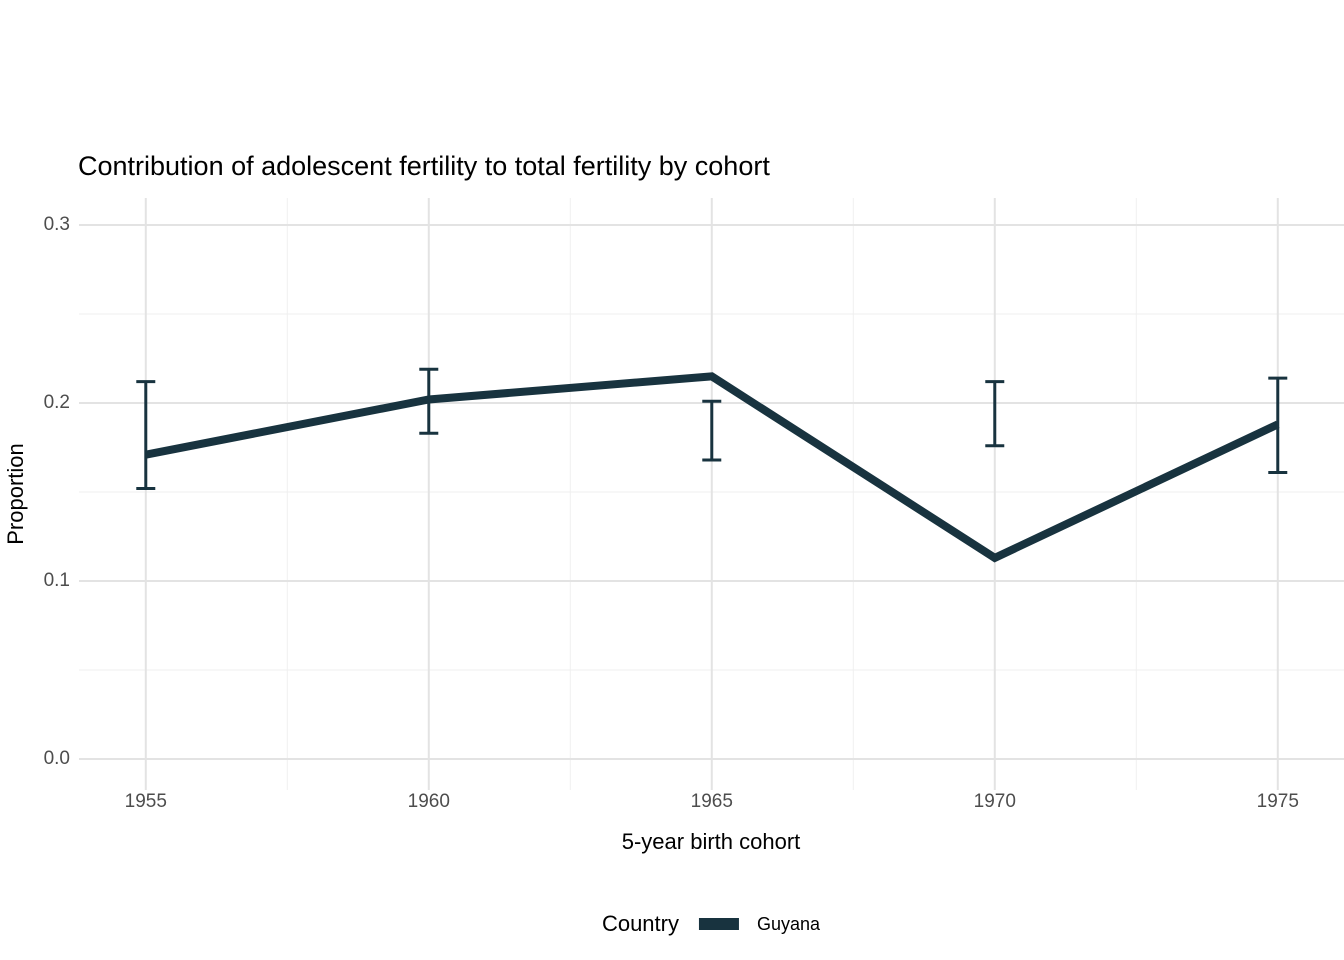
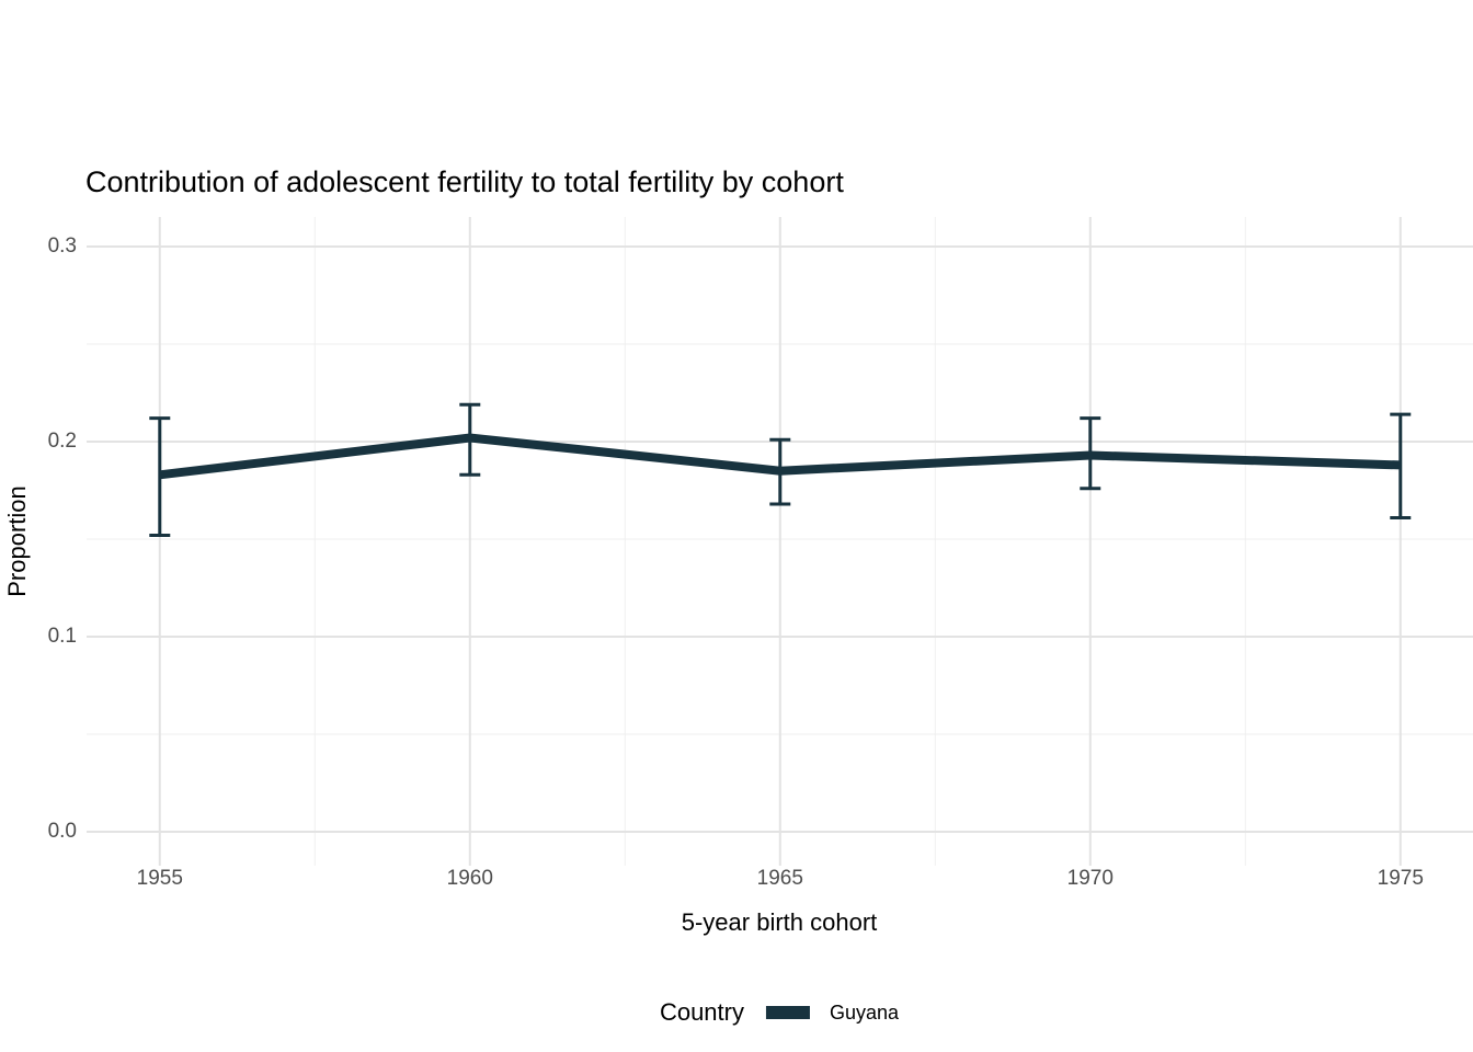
1955: 0.171 -> 0.183
1965: 0.215 -> 0.185
1970: 0.113 -> 0.193
